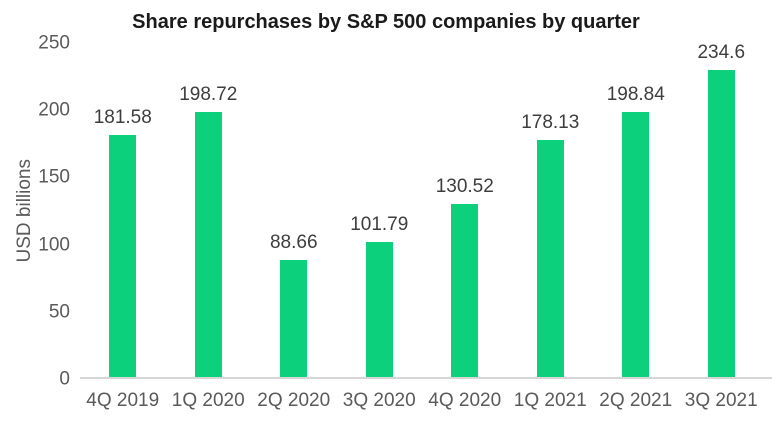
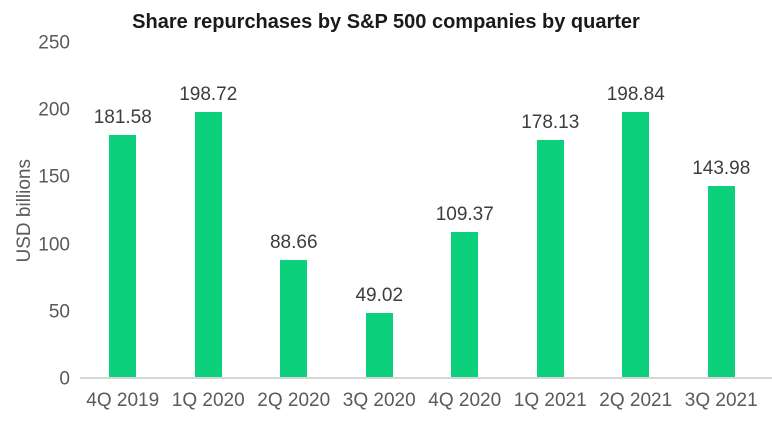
3Q 2020: 101.79 -> 49.02
4Q 2020: 130.52 -> 109.37
3Q 2021: 234.6 -> 143.98
